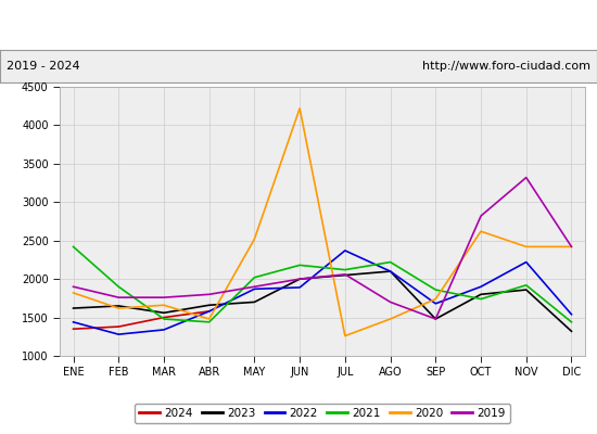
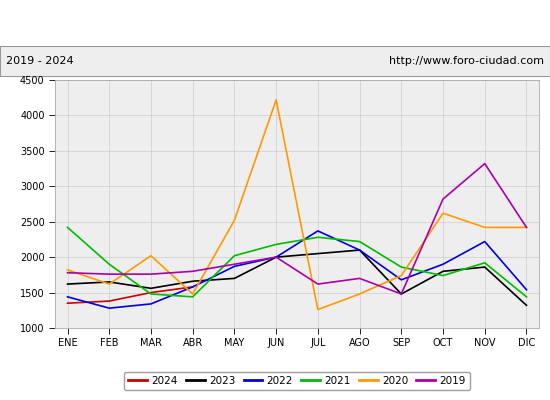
2019/ENE: 1900 -> 1780
2020/MAR: 1660 -> 2020
2022/JUN: 1890 -> 2000
2021/JUL: 2120 -> 2280
2019/JUL: 2060 -> 1620
